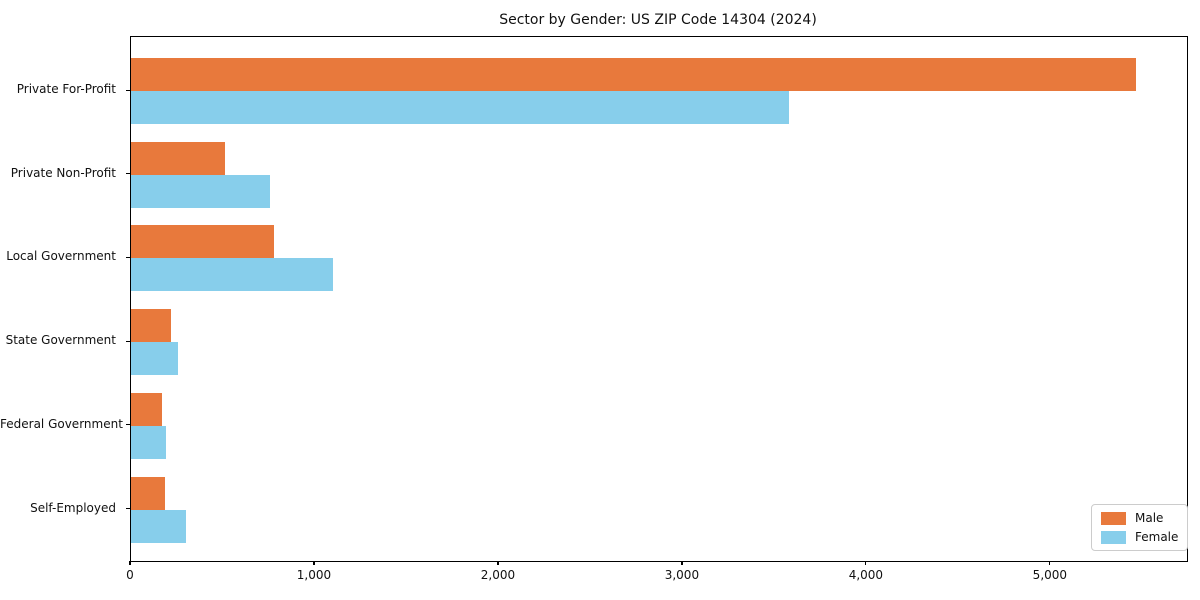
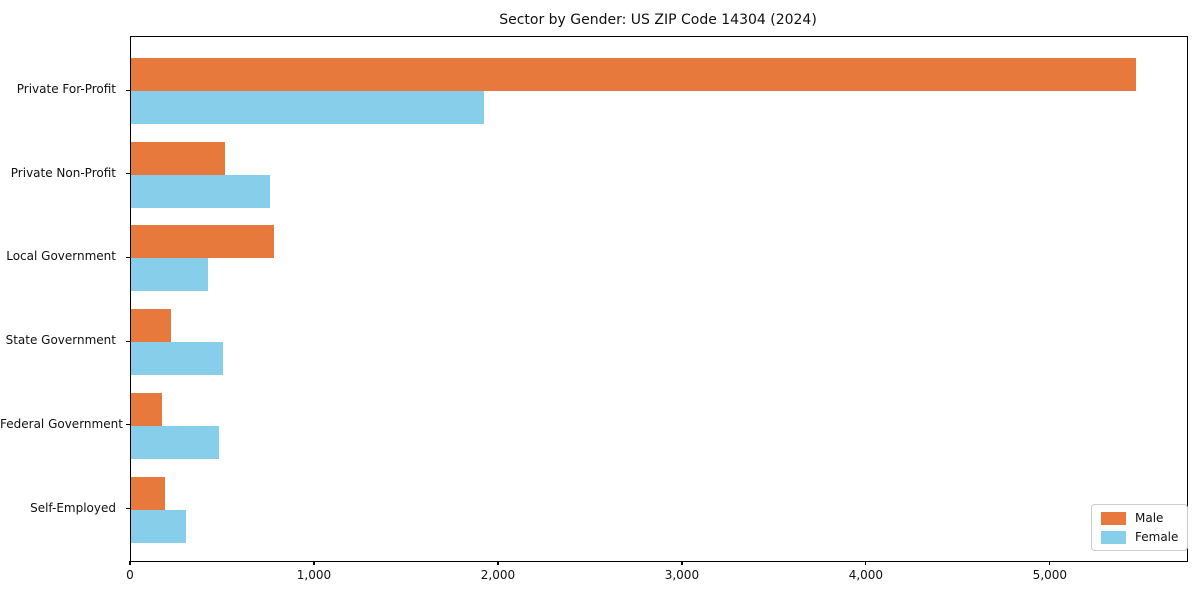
Female/Private For-Profit: 3580 -> 1920
Female/Local Government: 1100 -> 420
Female/State Government: 260 -> 500
Female/Federal Government: 190 -> 480
